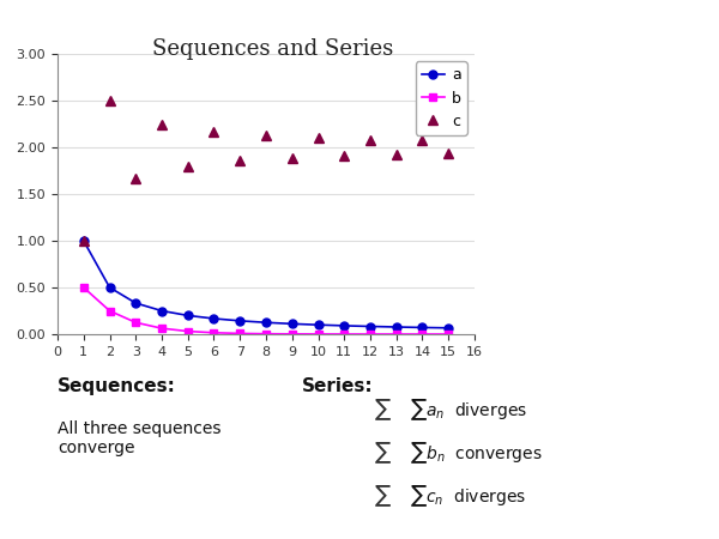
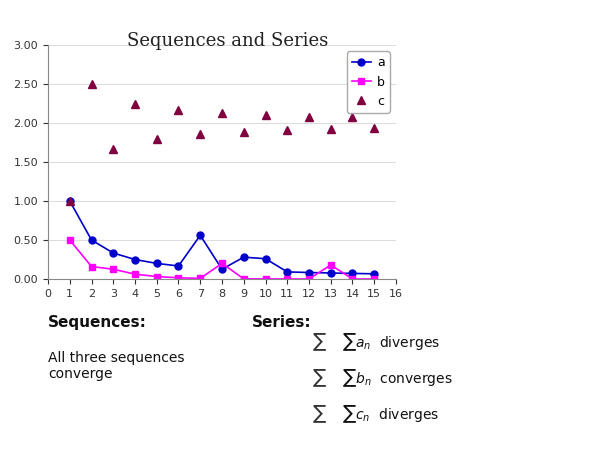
b/2: 0.25 -> 0.16
a/7: 0.14 -> 0.56
b/8: 0.00 -> 0.20
a/9: 0.11 -> 0.28
a/10: 0.10 -> 0.26
b/13: 0.00 -> 0.18
